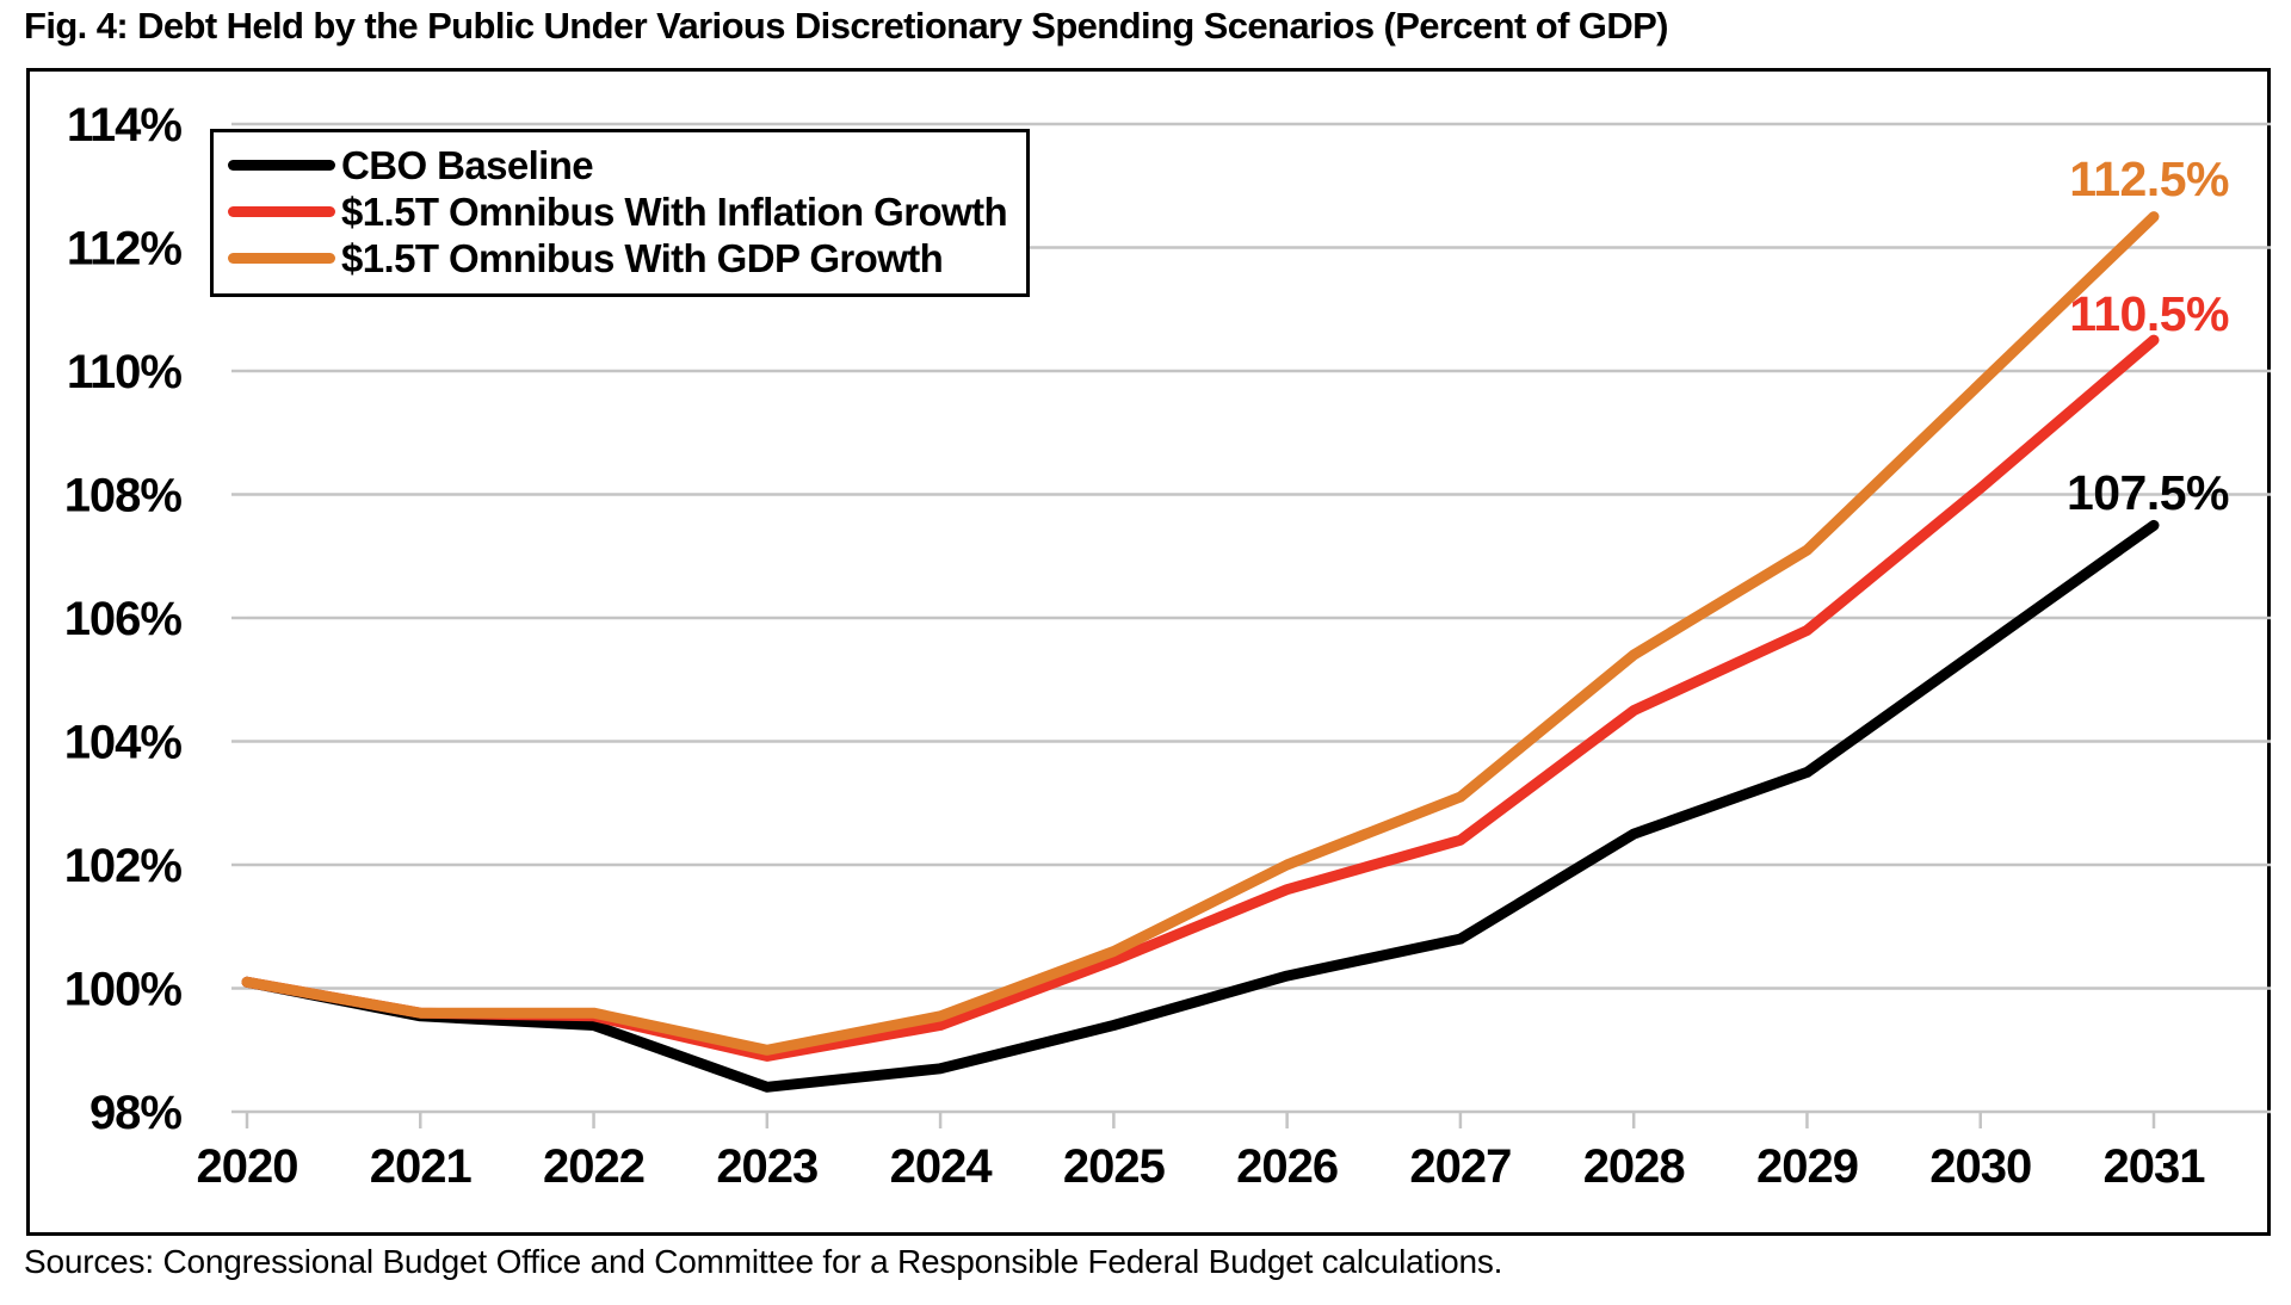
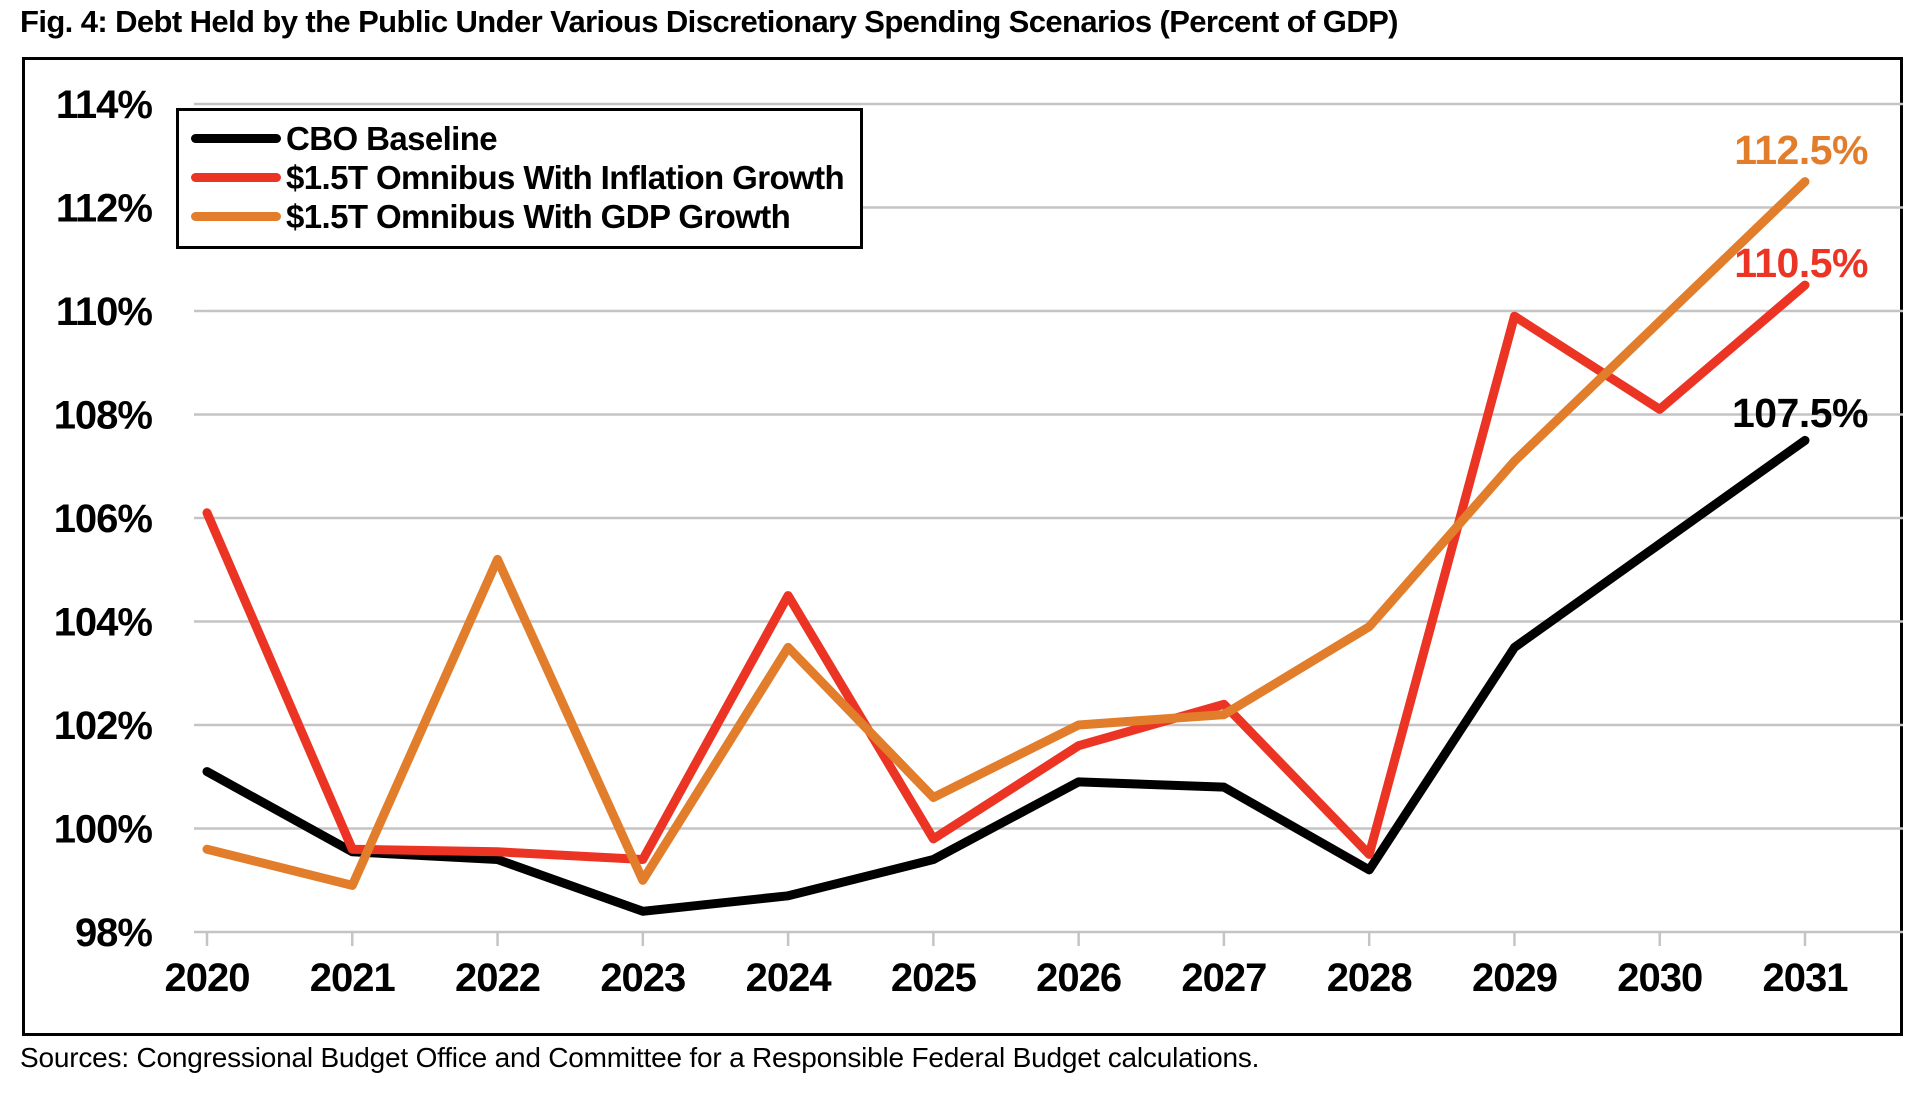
CBO Baseline/2020: 100.1% -> 101.1%
$1.5T Omnibus With Inflation Growth/2020: 100.1% -> 106.1%
$1.5T Omnibus With GDP Growth/2020: 100.1% -> 99.6%
$1.5T Omnibus With GDP Growth/2021: 99.6% -> 98.9%
$1.5T Omnibus With GDP Growth/2022: 99.6% -> 105.2%
$1.5T Omnibus With Inflation Growth/2023: 98.9% -> 99.4%
$1.5T Omnibus With Inflation Growth/2024: 99.4% -> 104.5%
$1.5T Omnibus With GDP Growth/2024: 99.5% -> 103.5%
$1.5T Omnibus With Inflation Growth/2025: 100.5% -> 99.8%
CBO Baseline/2026: 100.2% -> 100.9%
$1.5T Omnibus With GDP Growth/2027: 103.1% -> 102.2%
CBO Baseline/2028: 102.5% -> 99.2%
$1.5T Omnibus With Inflation Growth/2028: 104.5% -> 99.5%
$1.5T Omnibus With GDP Growth/2028: 105.4% -> 103.9%
$1.5T Omnibus With Inflation Growth/2029: 105.8% -> 109.9%
